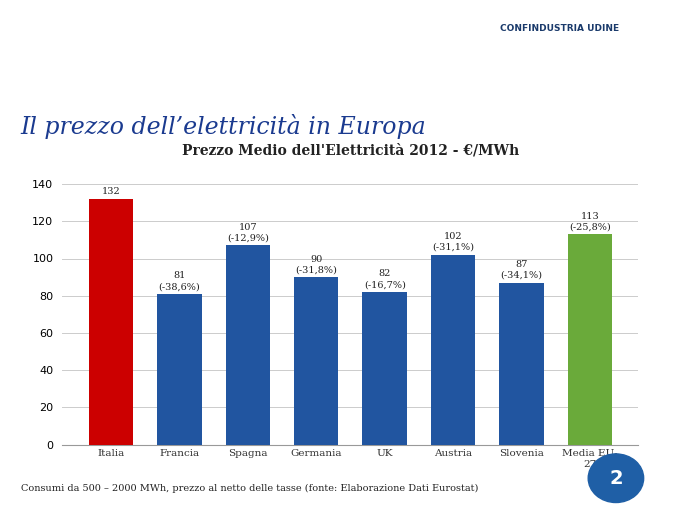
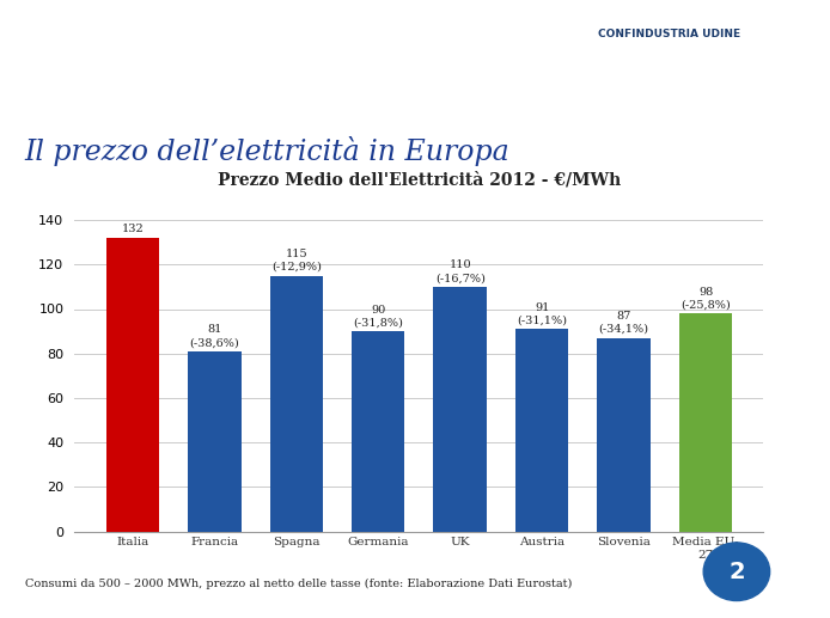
Spagna: 107 -> 115
UK: 82 -> 110
Austria: 102 -> 91
Media EU- 27: 113 -> 98
